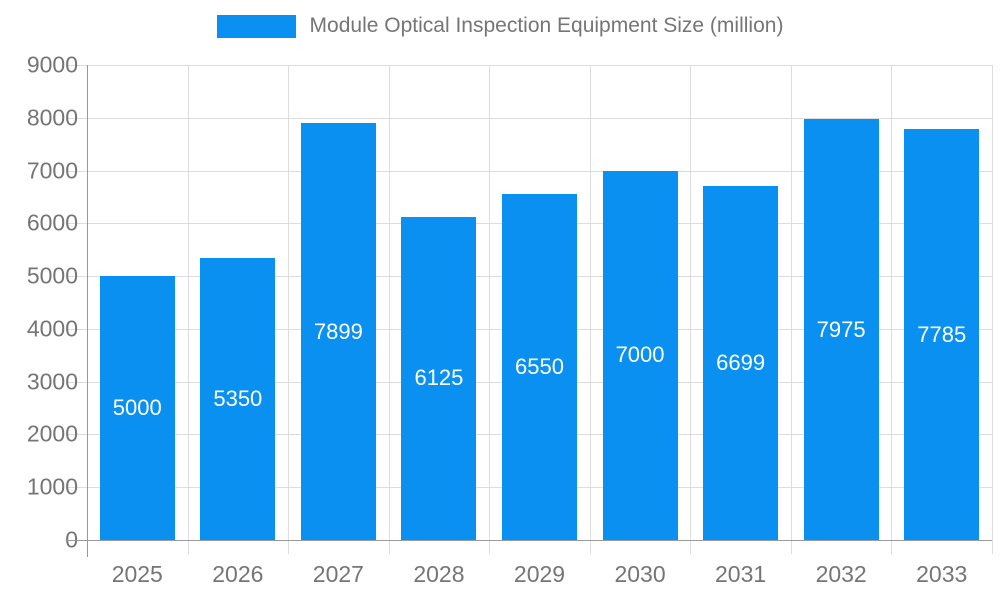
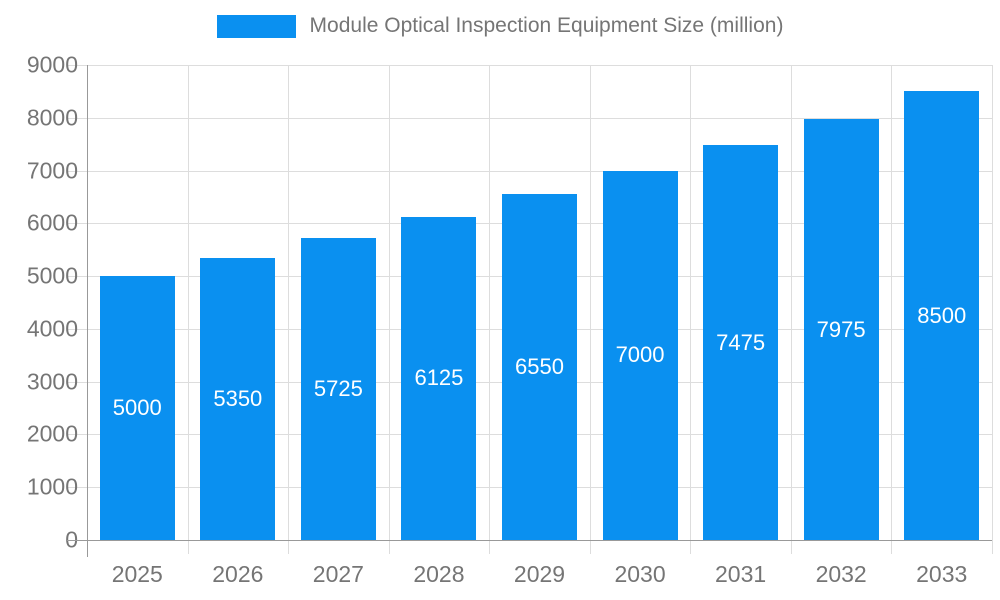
2027: 7899 -> 5725
2031: 6699 -> 7475
2033: 7785 -> 8500
